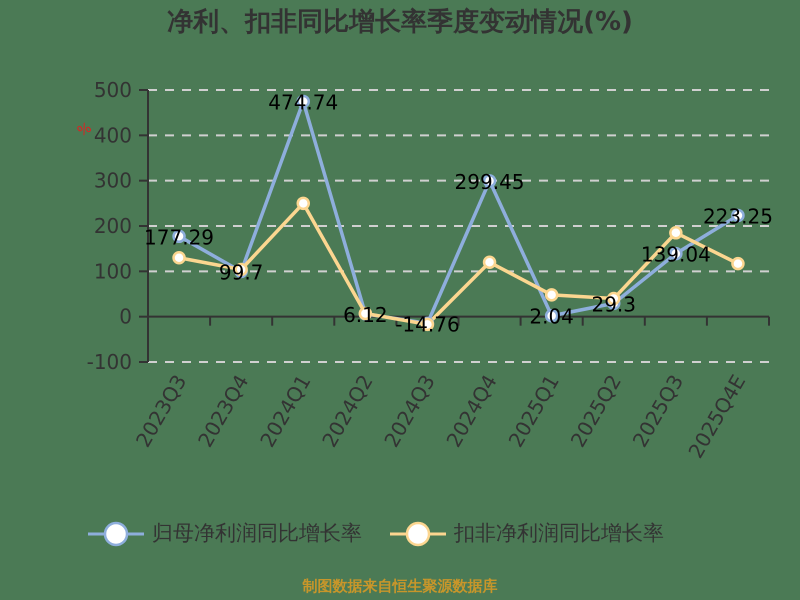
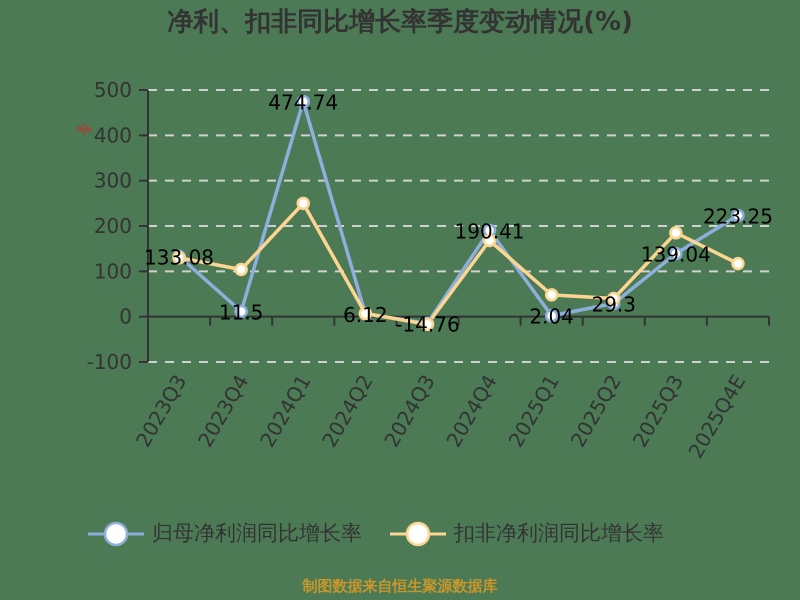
归母净利润同比增长率/2023Q3: 177.29 -> 133.08
归母净利润同比增长率/2023Q4: 99.7 -> 11.5
归母净利润同比增长率/2024Q4: 299.45 -> 190.41
扣非净利润同比增长率/2024Q4: 120 -> 170
